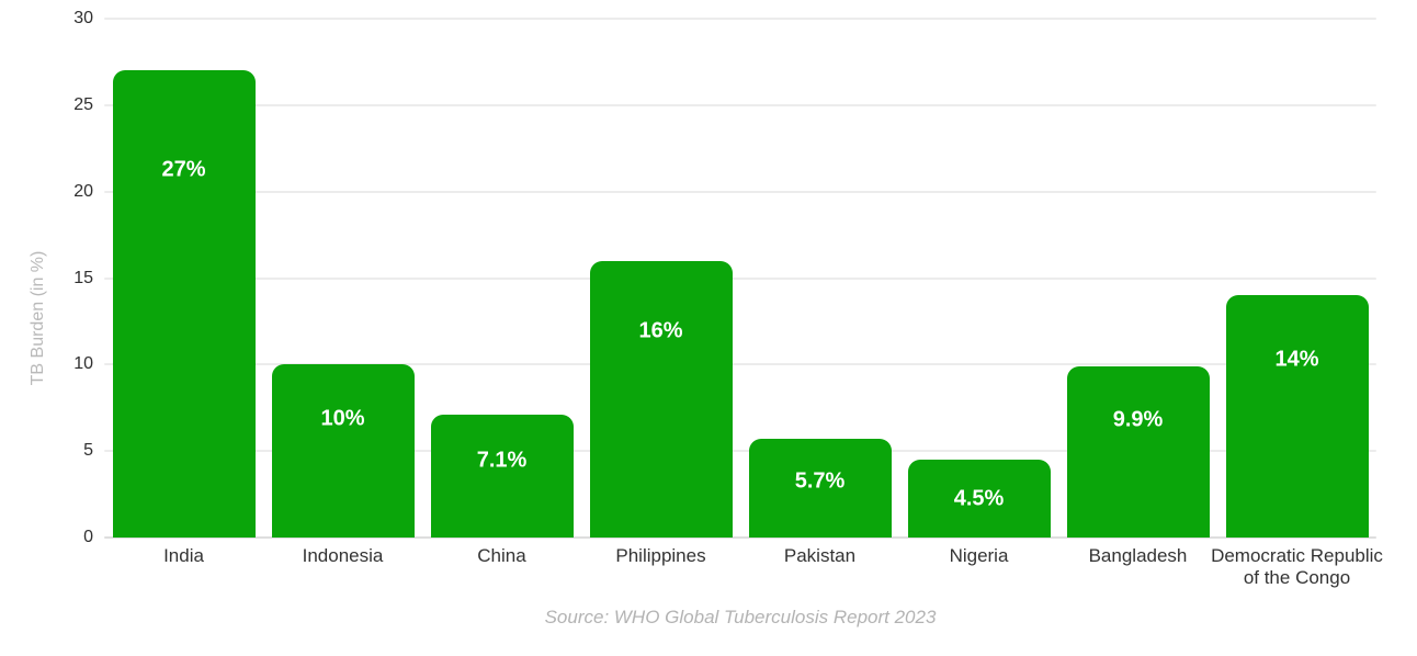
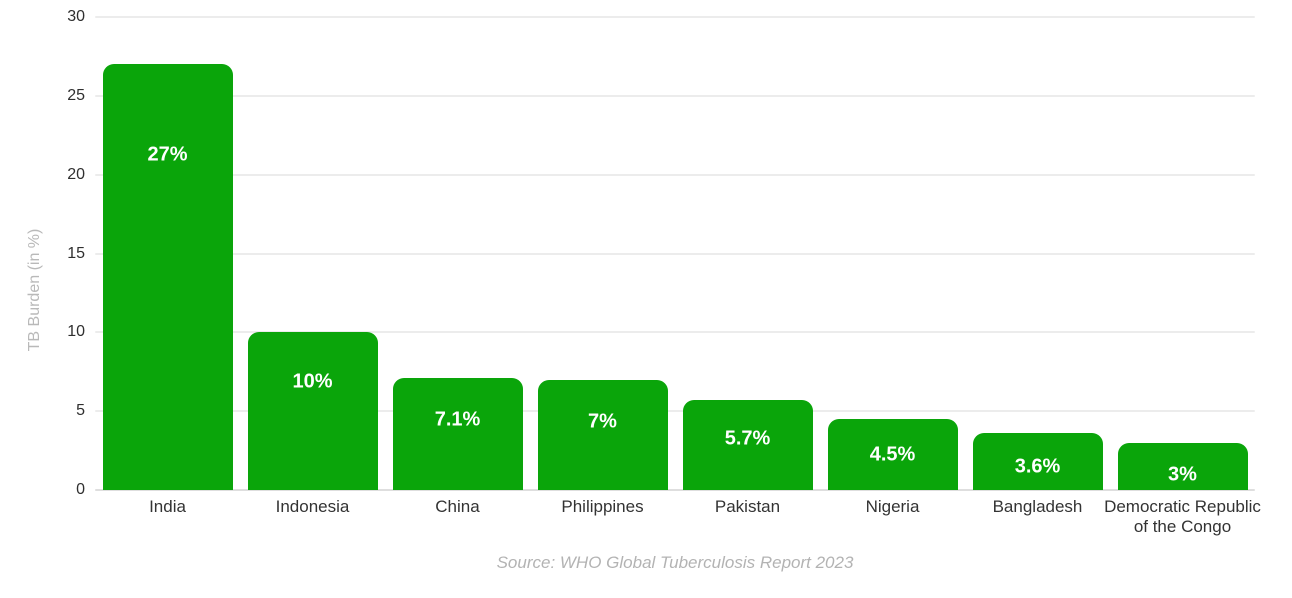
Philippines: 16% -> 7%
Bangladesh: 9.9% -> 3.6%
Democratic Republic of the Congo: 14% -> 3%
